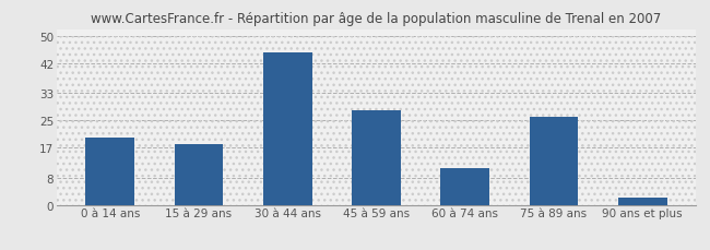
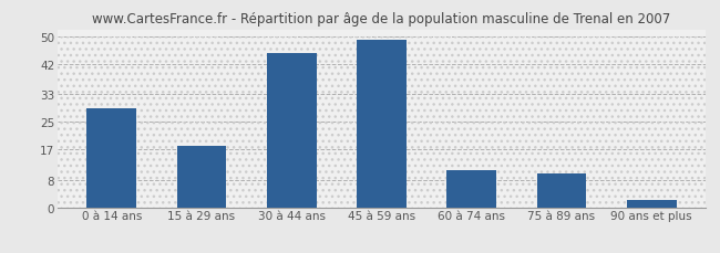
0 à 14 ans: 20 -> 29
45 à 59 ans: 28 -> 49
75 à 89 ans: 26 -> 10
